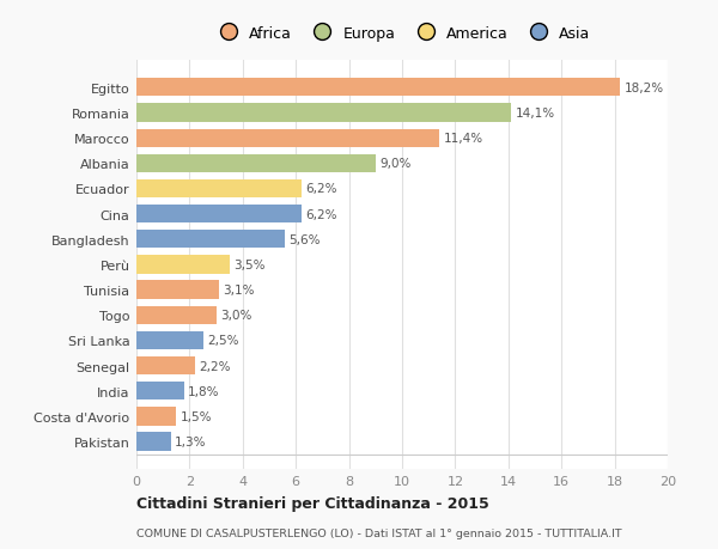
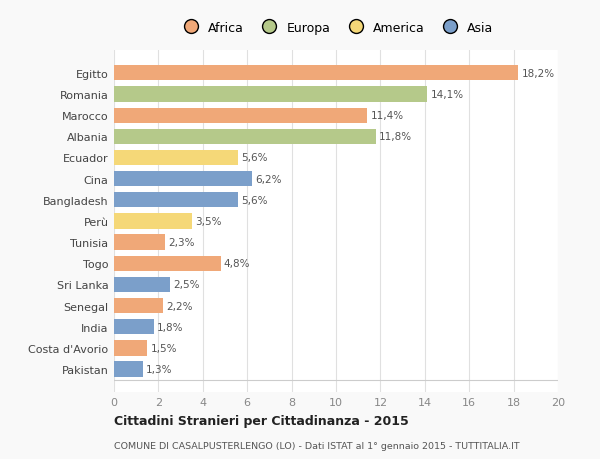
Albania: 9,0% -> 11,8%
Ecuador: 6,2% -> 5,6%
Tunisia: 3,1% -> 2,3%
Togo: 3,0% -> 4,8%
